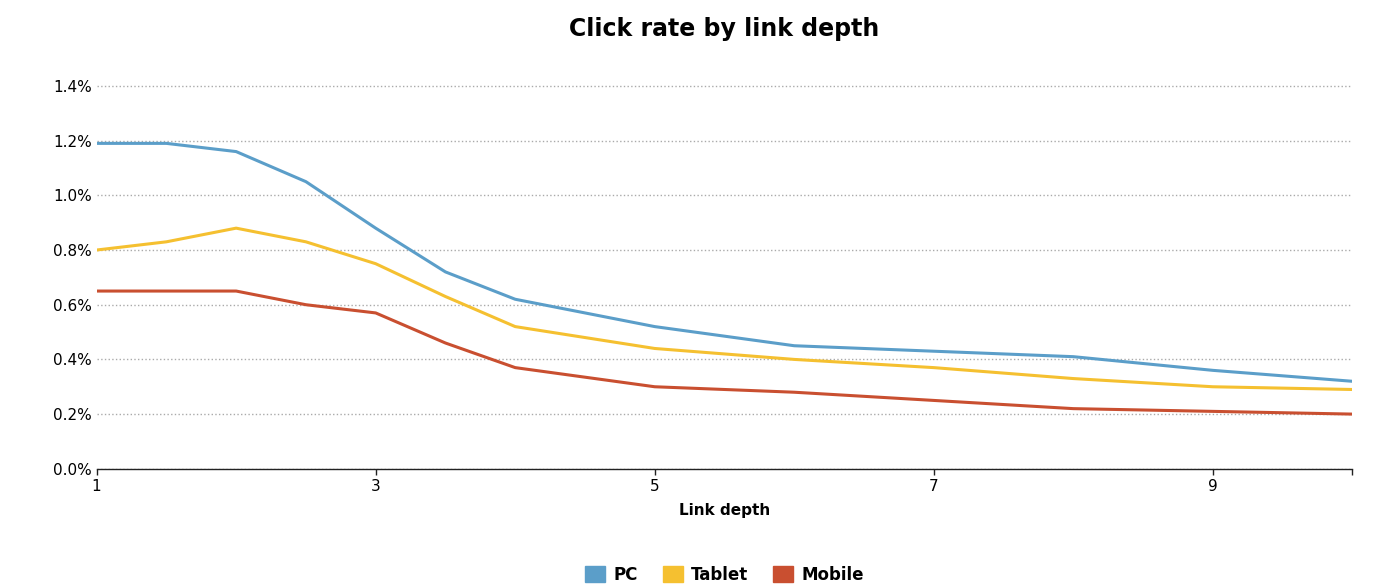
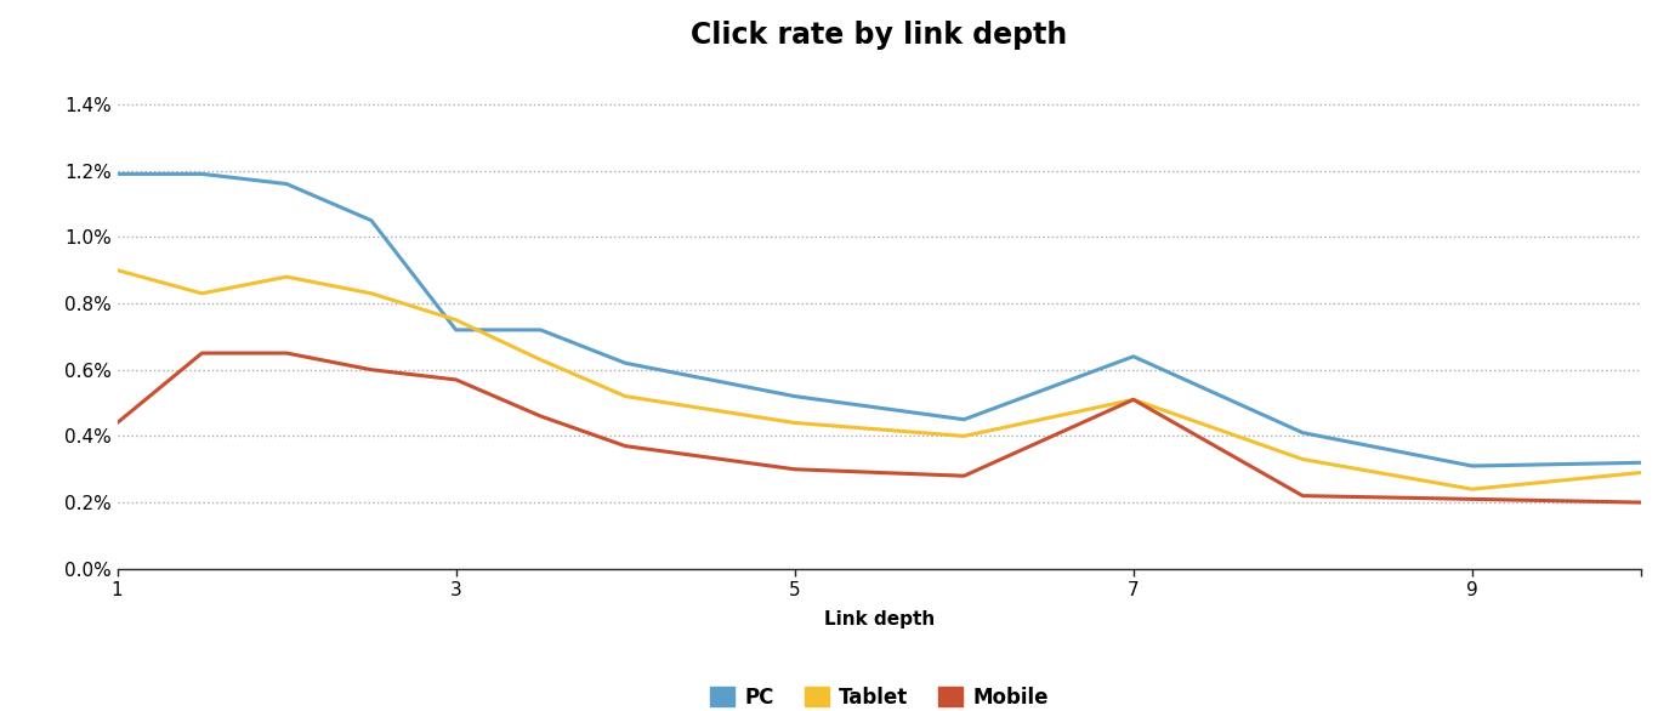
Tablet/1: 0.80% -> 0.90%
Mobile/1: 0.65% -> 0.44%
PC/3: 0.88% -> 0.72%
PC/7: 0.43% -> 0.64%
Tablet/7: 0.37% -> 0.51%
Mobile/7: 0.25% -> 0.51%
PC/9: 0.36% -> 0.31%
Tablet/9: 0.30% -> 0.24%
